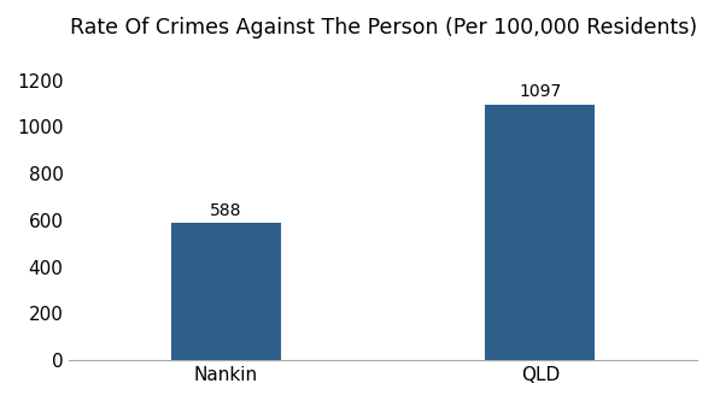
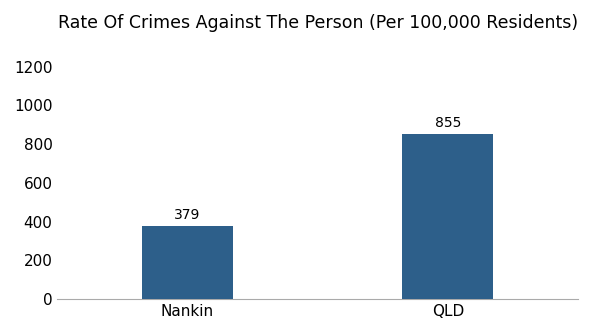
Nankin: 588 -> 379
QLD: 1097 -> 855
